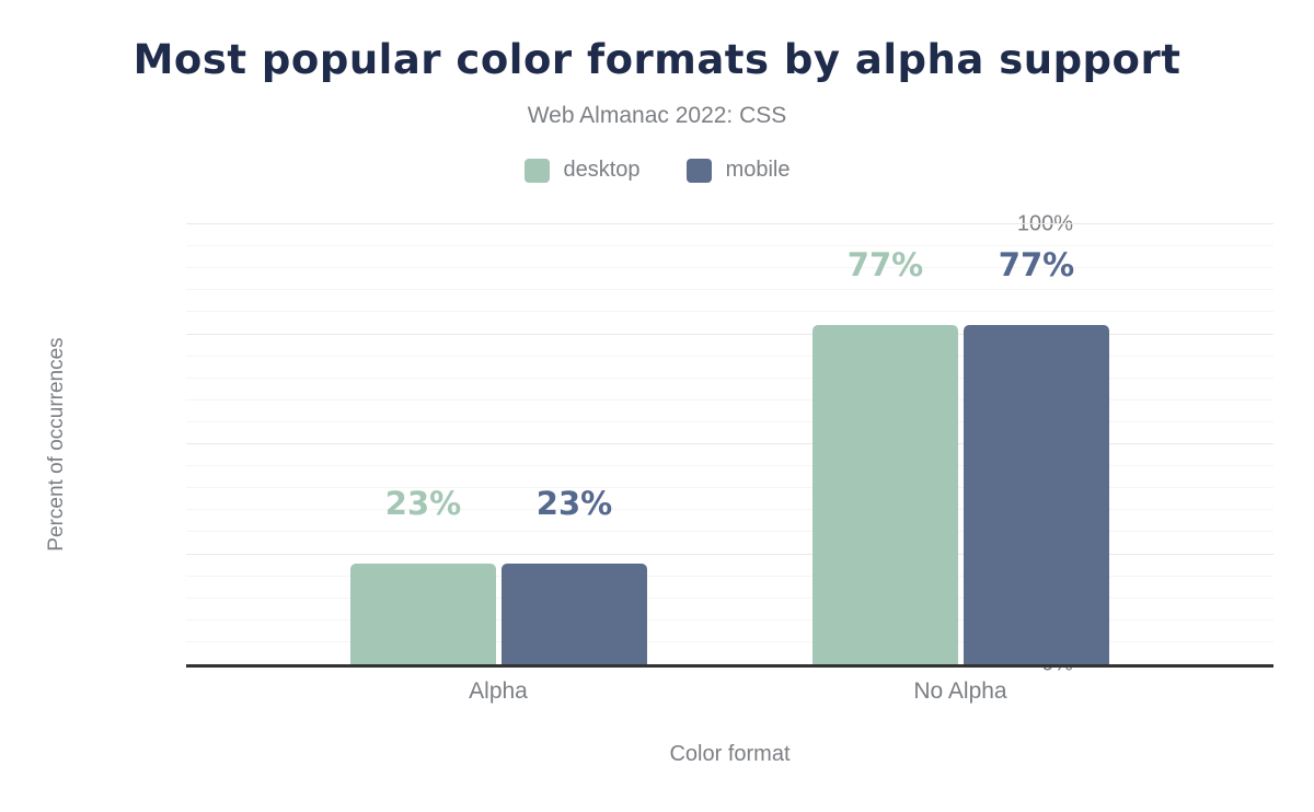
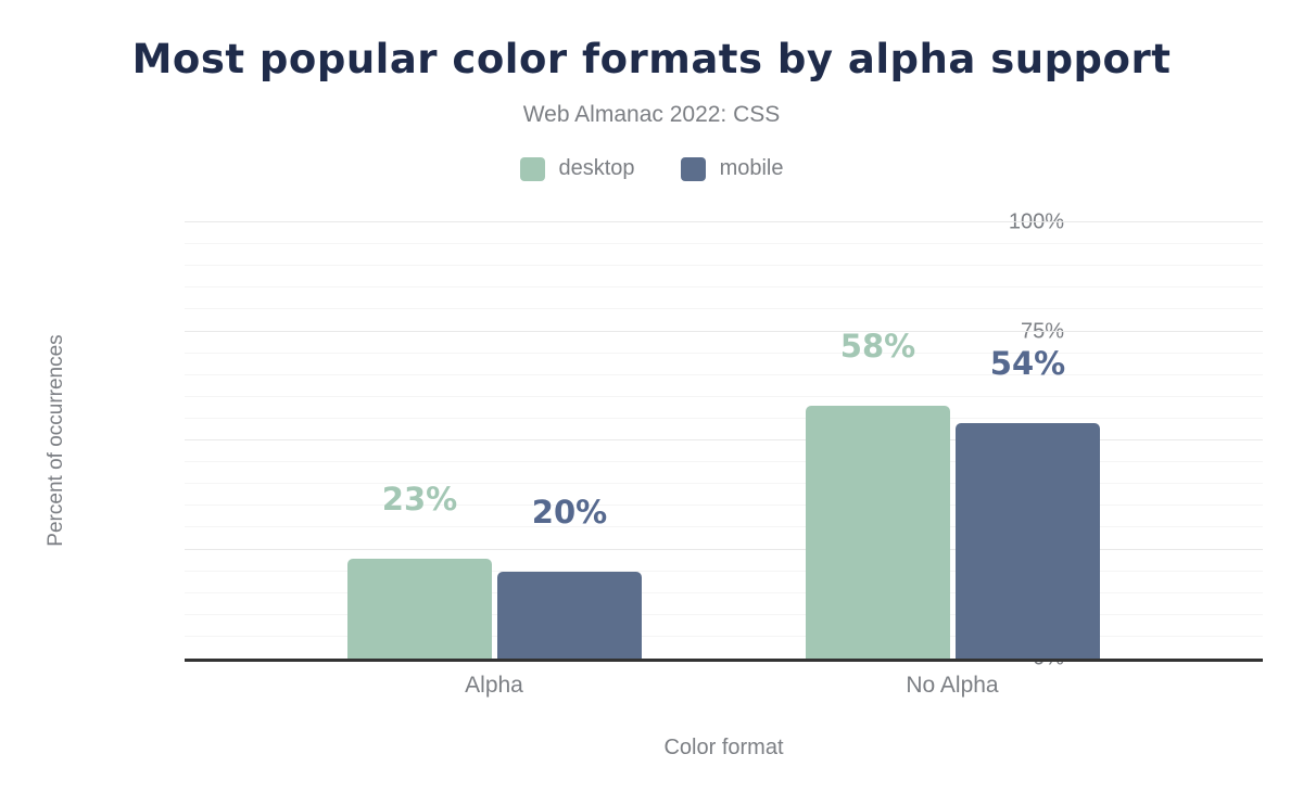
mobile/Alpha: 23% -> 20%
desktop/No Alpha: 77% -> 58%
mobile/No Alpha: 77% -> 54%
